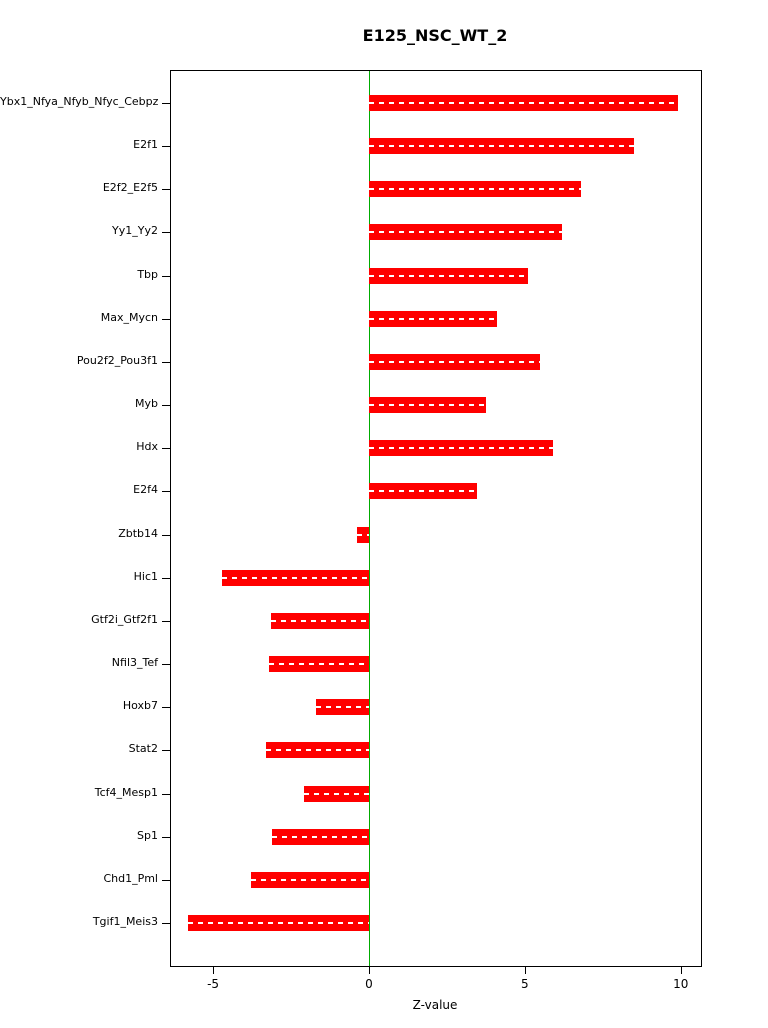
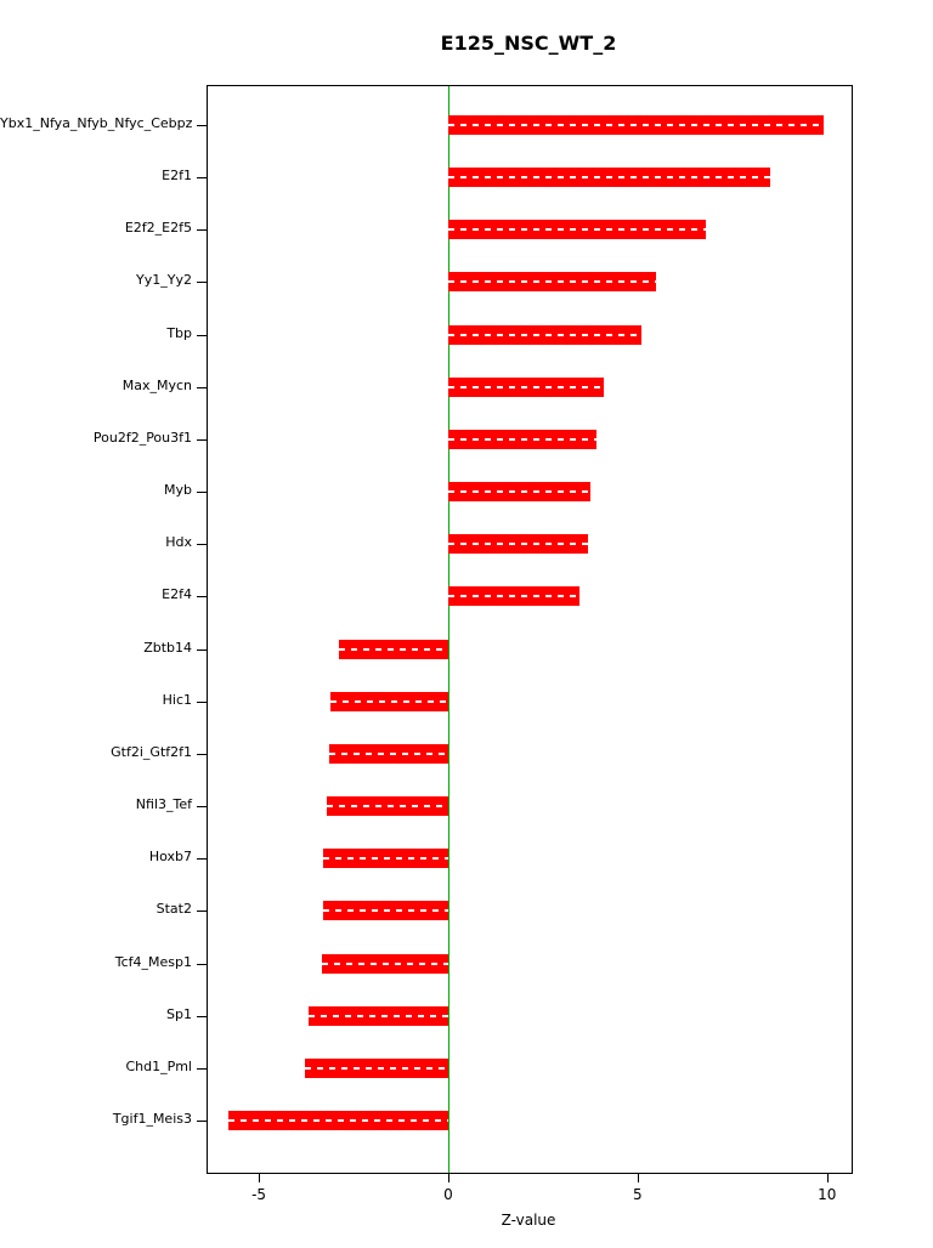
Yy1_Yy2: 6.2 -> 5.5
Pou2f2_Pou3f1: 5.5 -> 3.9
Hdx: 5.9 -> 3.7
Zbtb14: -0.4 -> -2.9
Hic1: -4.7 -> -3.1
Hoxb7: -1.7 -> -3.3
Tcf4_Mesp1: -2.1 -> -3.4
Sp1: -3.1 -> -3.7
